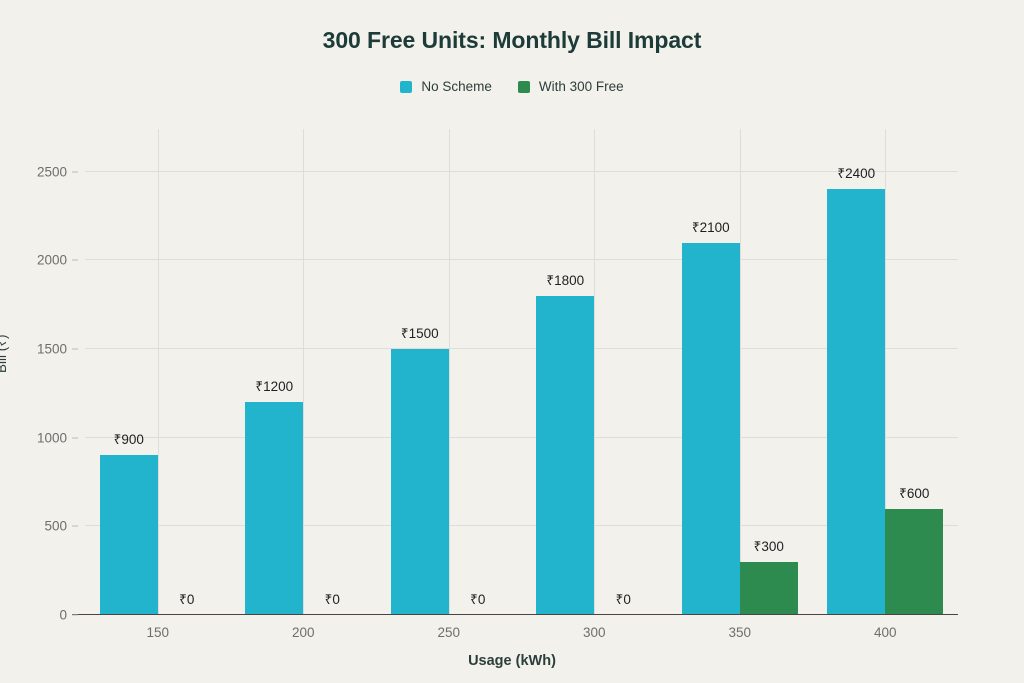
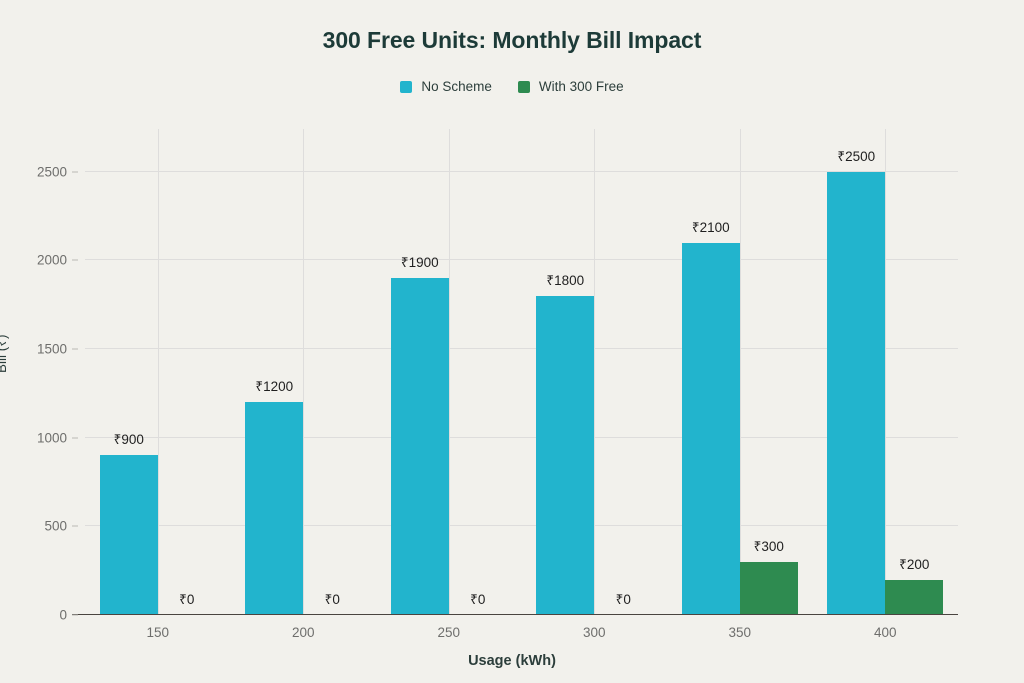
No Scheme/250: 1500 -> 1900
No Scheme/400: 2400 -> 2500
With 300 Free/400: 600 -> 200
